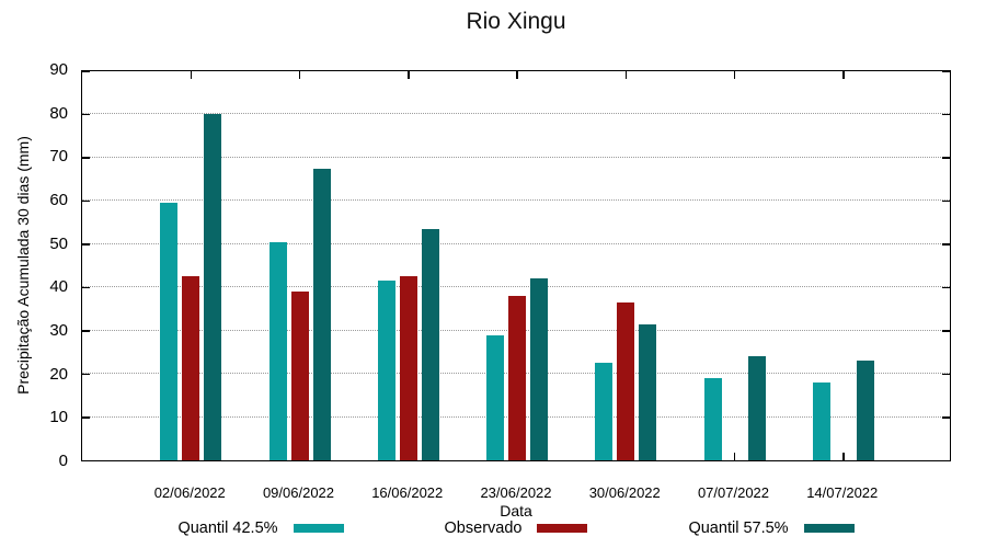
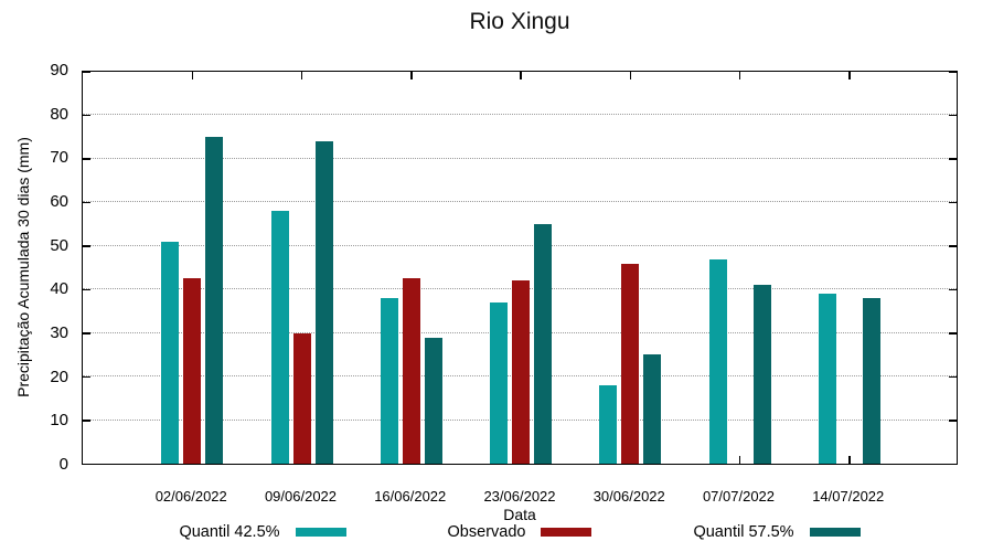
Quantil 42.5%/02/06/2022: 60 -> 51
Quantil 57.5%/02/06/2022: 80 -> 75
Quantil 42.5%/09/06/2022: 50 -> 58
Observado/09/06/2022: 39 -> 30
Quantil 57.5%/09/06/2022: 68 -> 74
Quantil 42.5%/16/06/2022: 42 -> 38
Quantil 57.5%/16/06/2022: 54 -> 29
Quantil 42.5%/23/06/2022: 29 -> 37
Observado/23/06/2022: 38 -> 42
Quantil 57.5%/23/06/2022: 42 -> 55
Quantil 42.5%/30/06/2022: 22 -> 18
Observado/30/06/2022: 36 -> 46
Quantil 57.5%/30/06/2022: 32 -> 25
Quantil 42.5%/07/07/2022: 19 -> 47
Quantil 57.5%/07/07/2022: 24 -> 41
Quantil 42.5%/14/07/2022: 18 -> 39
Quantil 57.5%/14/07/2022: 23 -> 38
